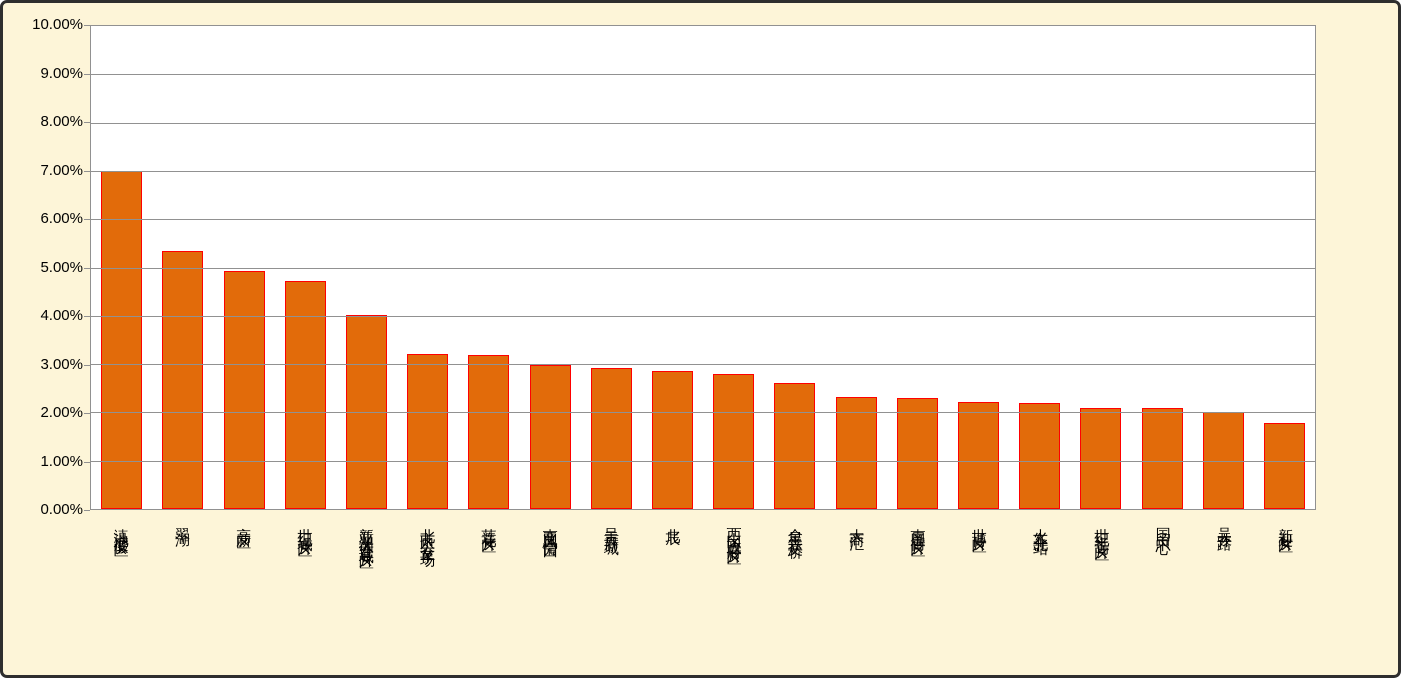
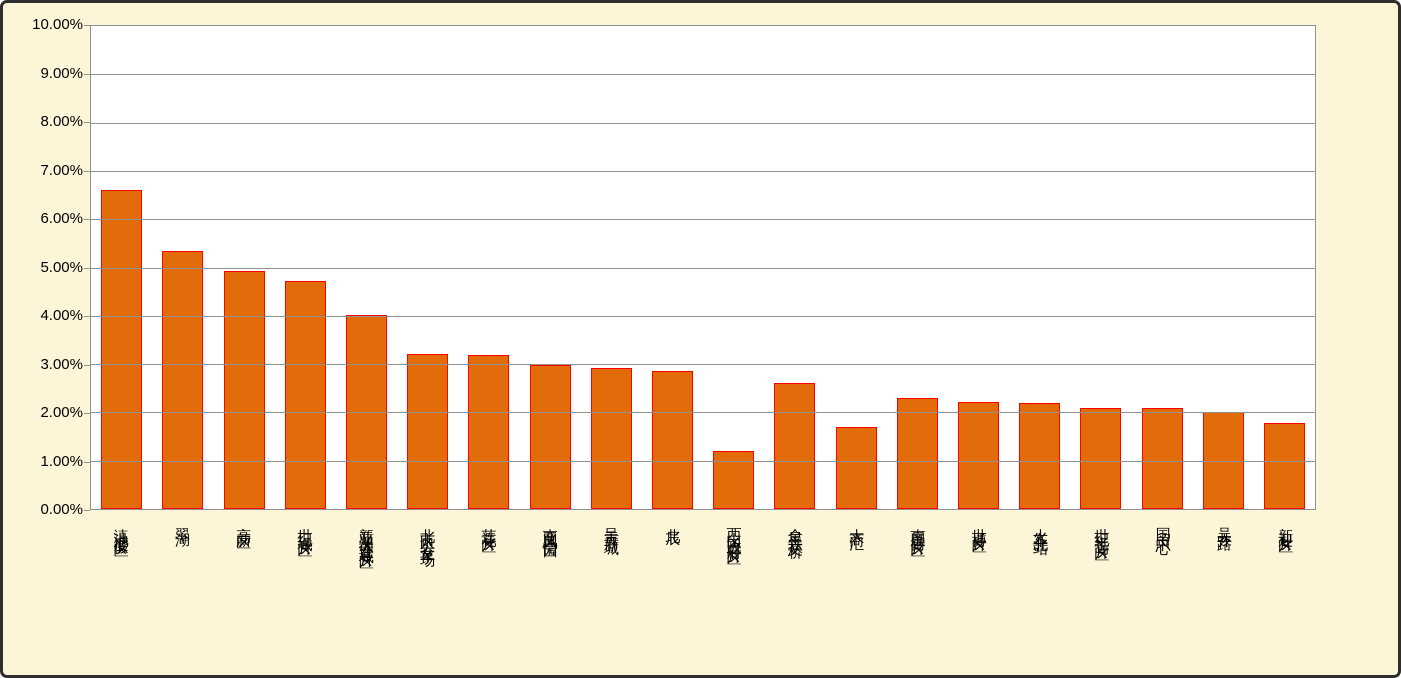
滇池度假区: 7.0% -> 6.6%
西山区政府片区: 2.8% -> 1.2%
大商汇: 2.3% -> 1.7%
